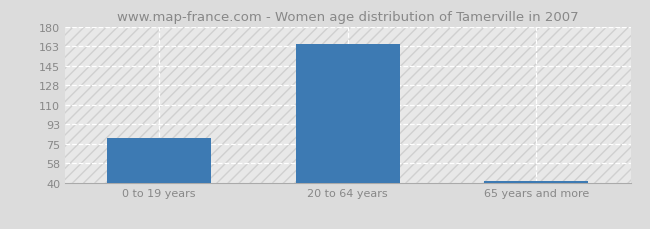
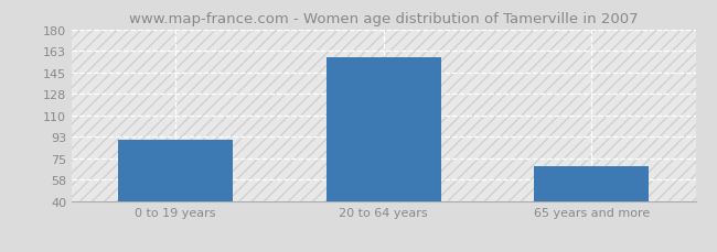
0 to 19 years: 80 -> 90
20 to 64 years: 164 -> 157
65 years and more: 42 -> 69
